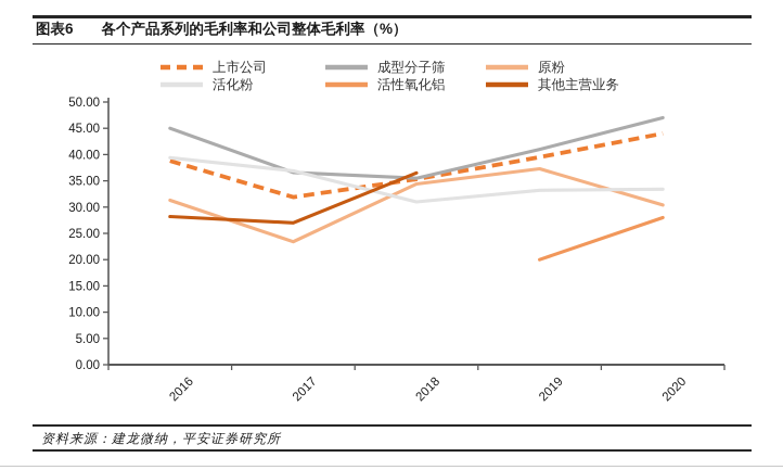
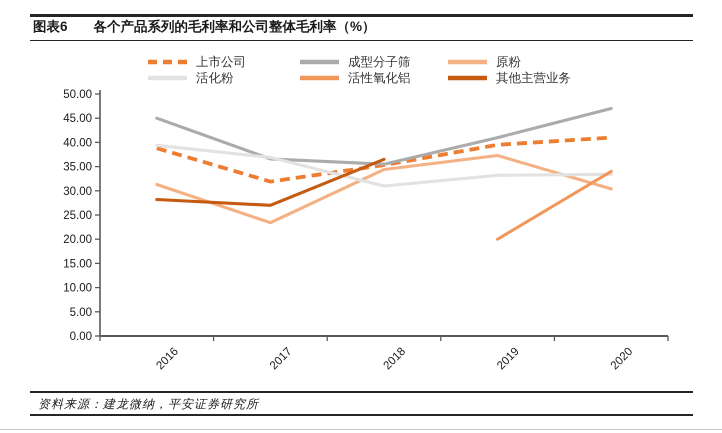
上市公司/2020: 44 -> 41
活性氧化铝/2020: 28 -> 34
